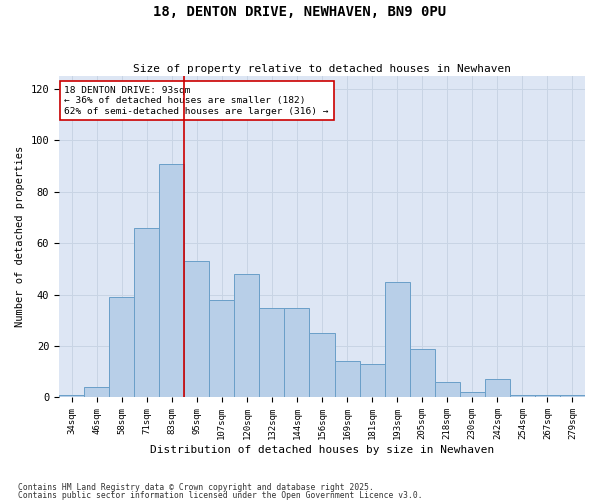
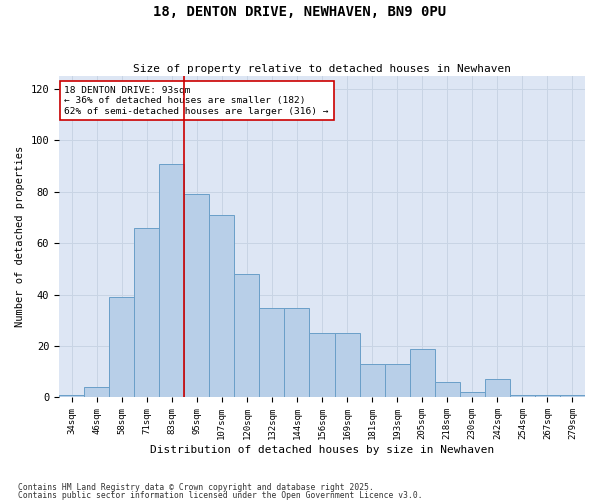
95sqm: 53 -> 79
107sqm: 38 -> 71
169sqm: 14 -> 25
193sqm: 45 -> 13
